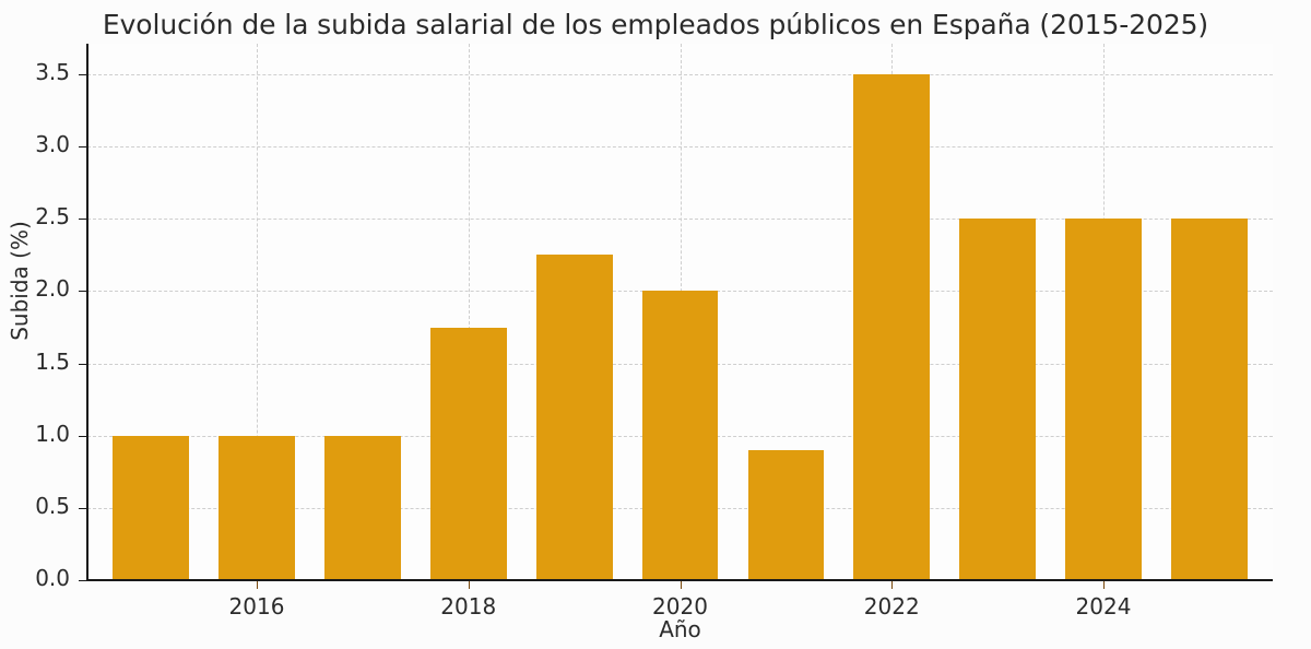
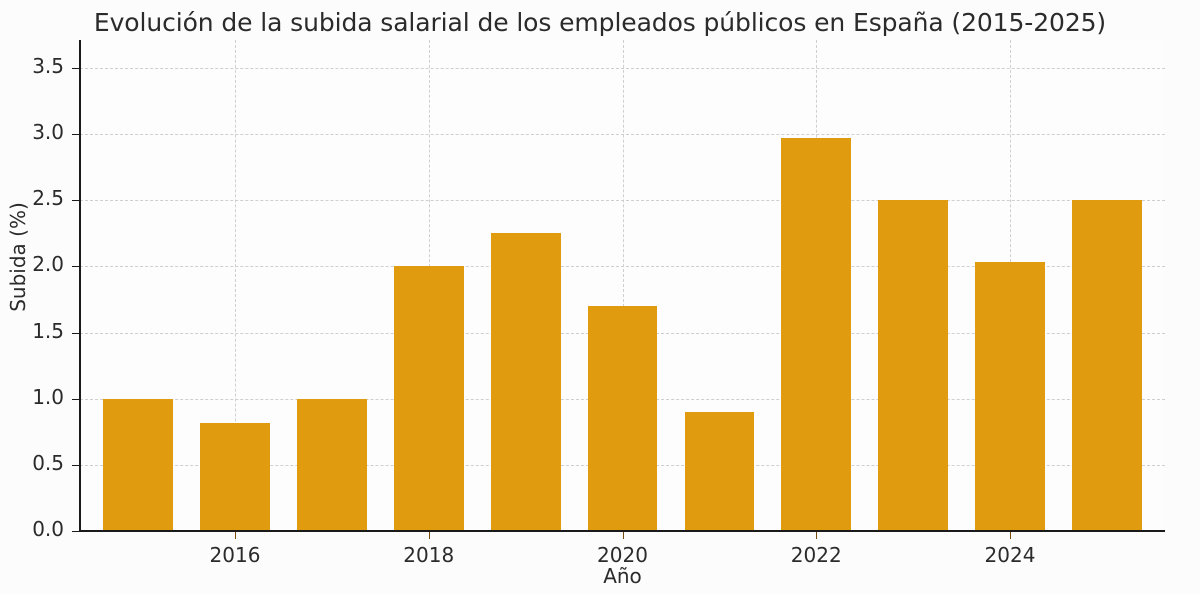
2016: 1.00 -> 0.82
2018: 1.75 -> 2.00
2020: 2.00 -> 1.70
2022: 3.50 -> 2.97
2024: 2.50 -> 2.03
